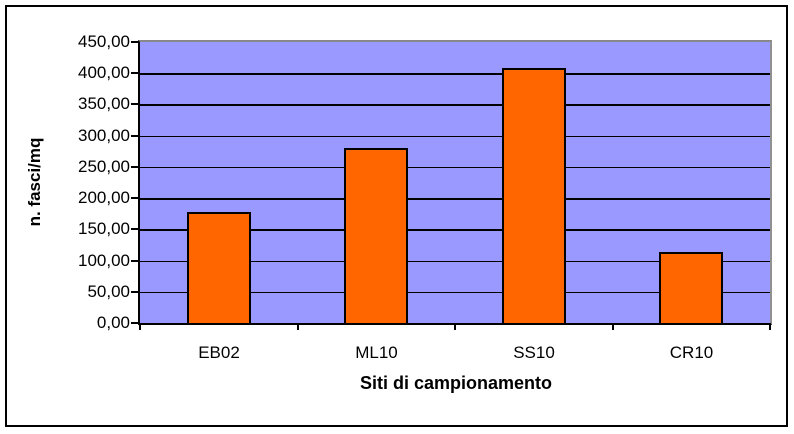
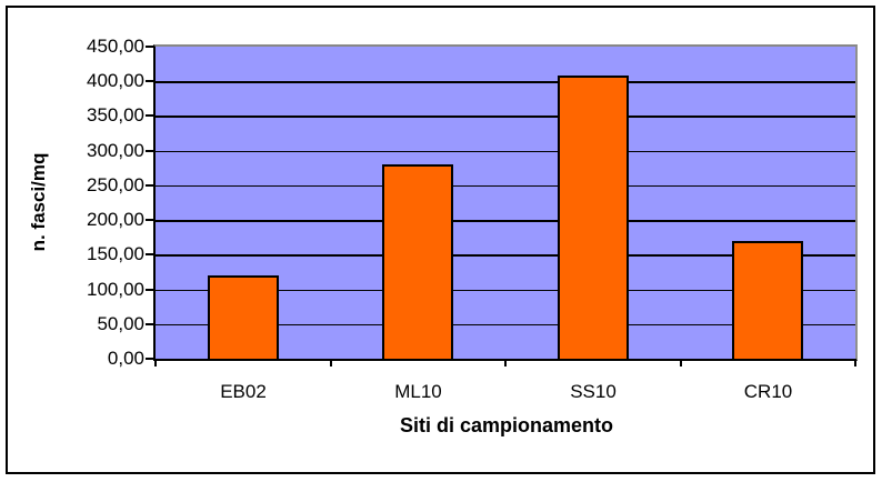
EB02: 180 -> 120
CR10: 110 -> 170
